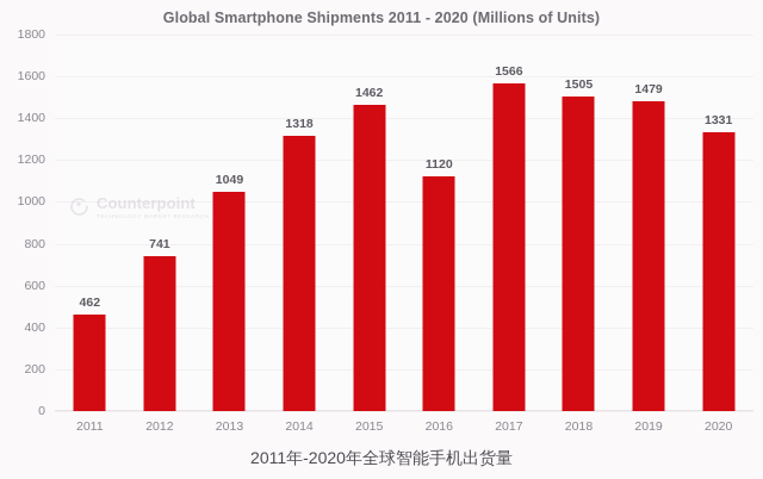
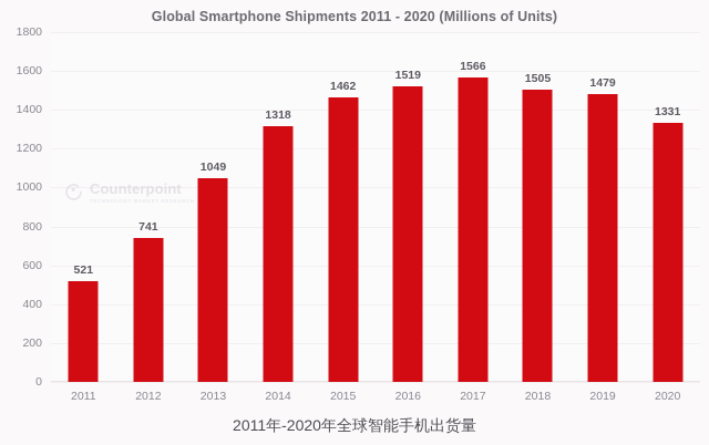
2011: 462 -> 521
2016: 1120 -> 1519
